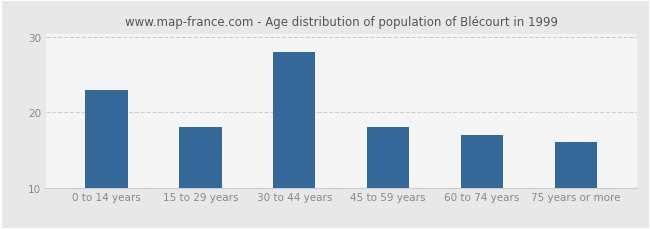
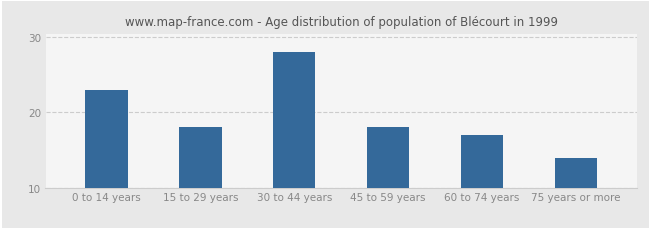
75 years or more: 16 -> 14
